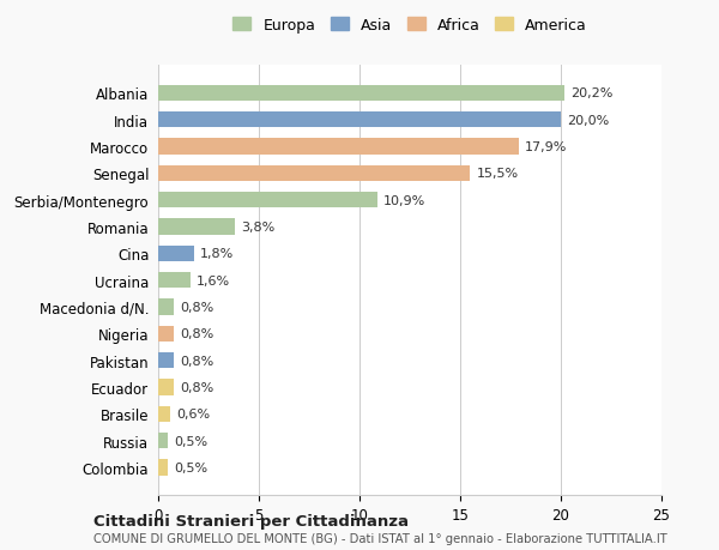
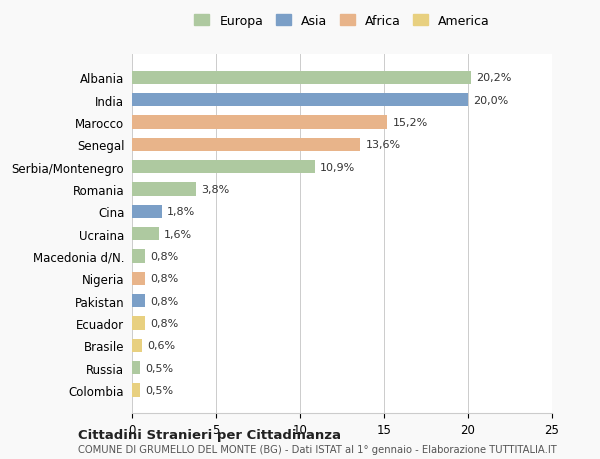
Marocco: 17,9% -> 15,2%
Senegal: 15,5% -> 13,6%
